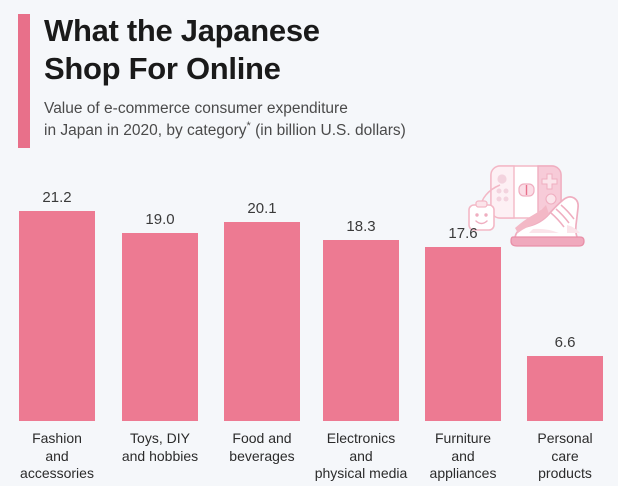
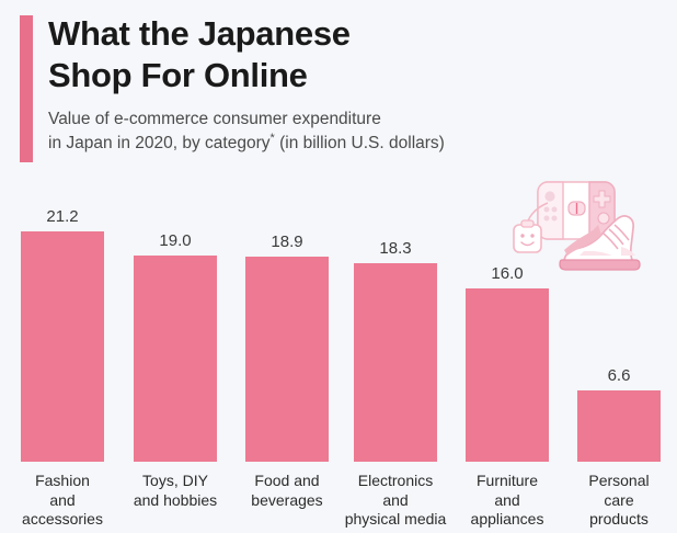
Food and beverages: 20.1 -> 18.9
Furniture and appliances: 17.6 -> 16.0
